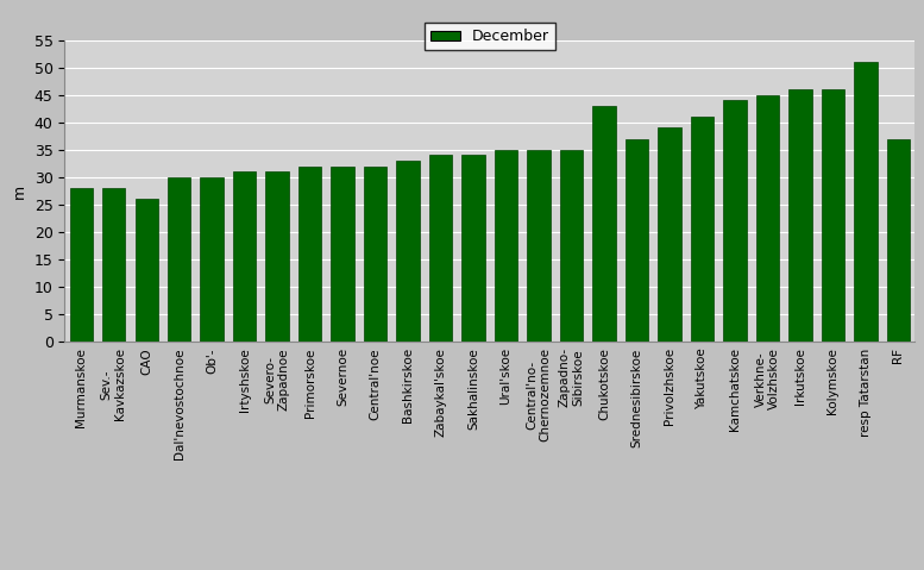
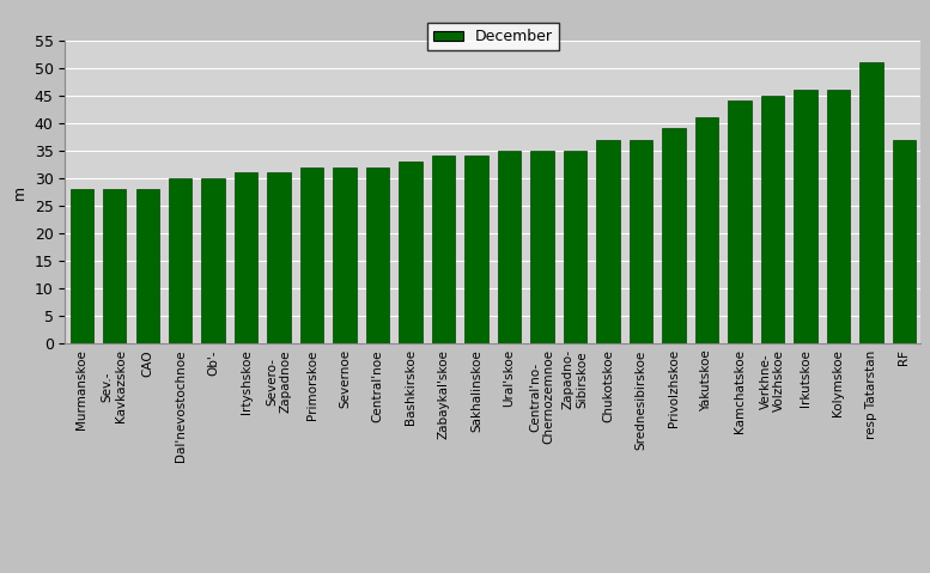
CAO: 26 -> 28
Chukotskoe: 43 -> 37
